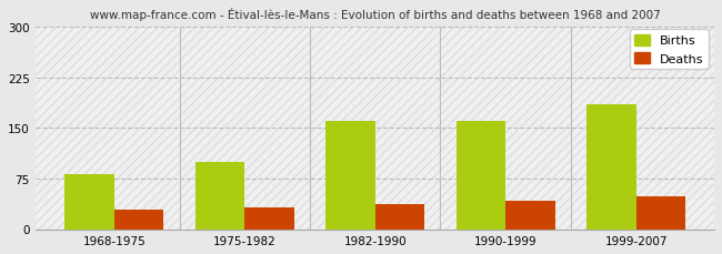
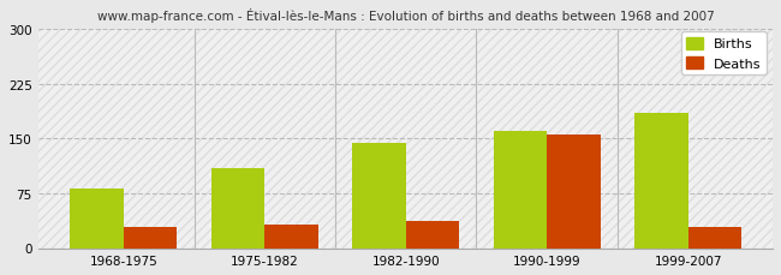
Births/1975-1982: 100 -> 110
Births/1982-1990: 160 -> 144
Deaths/1990-1999: 42 -> 156
Deaths/1999-2007: 48 -> 28
